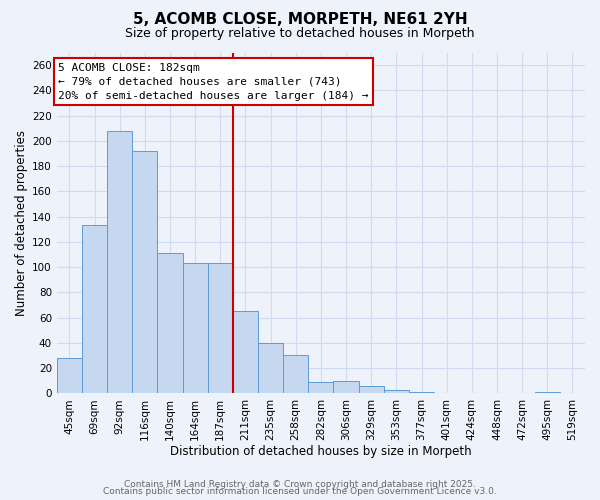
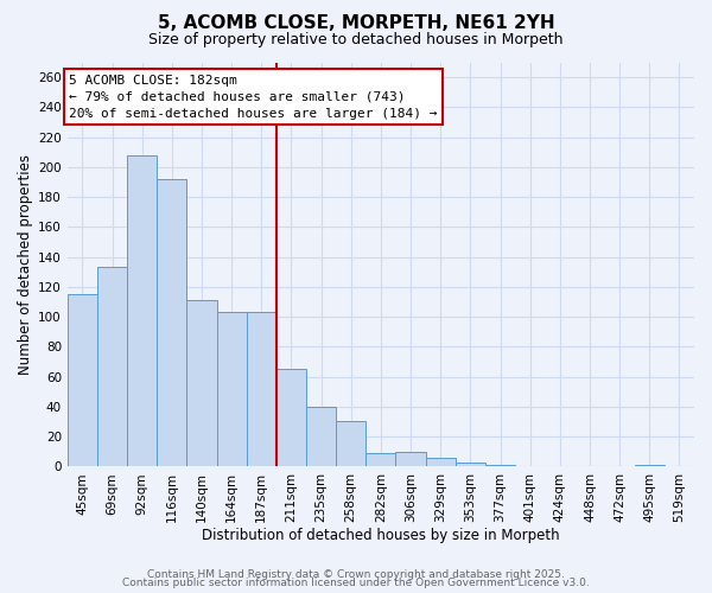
45sqm: 28 -> 115
